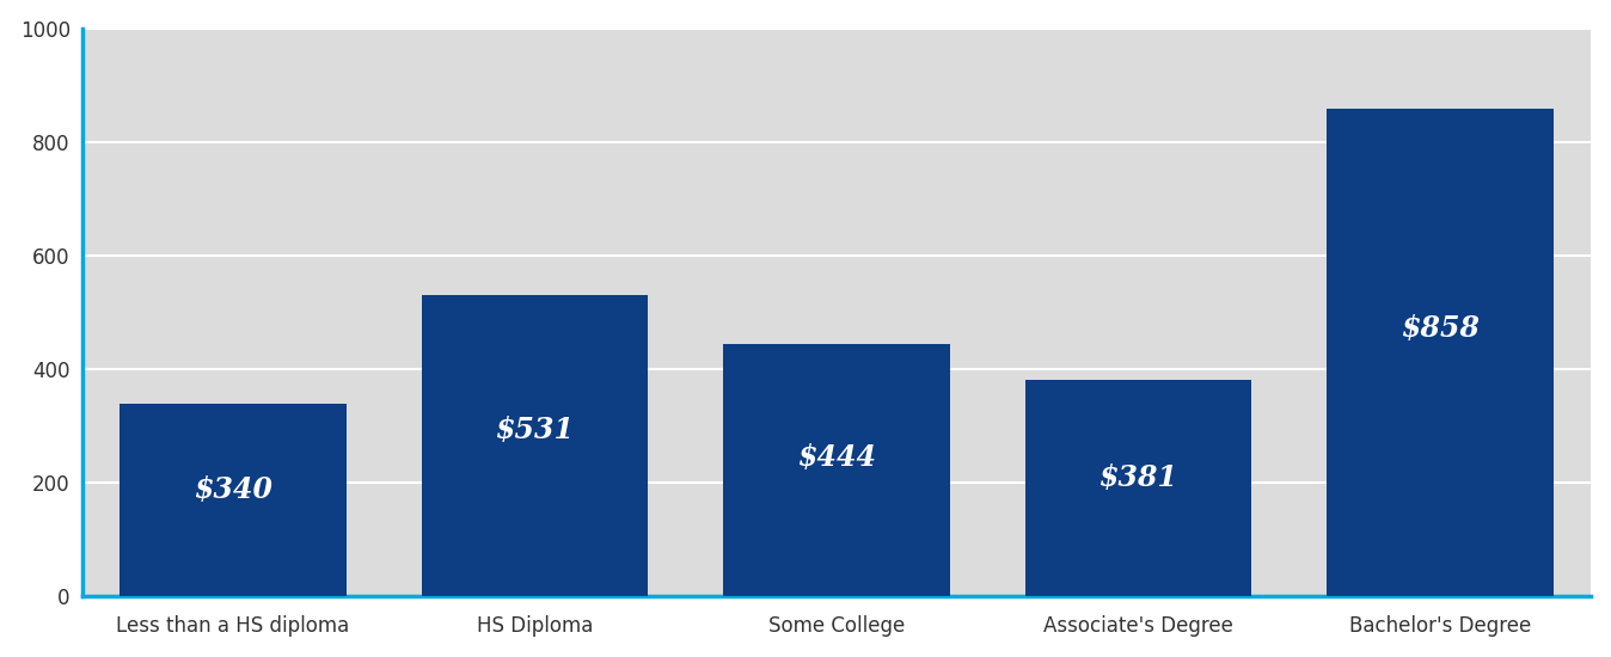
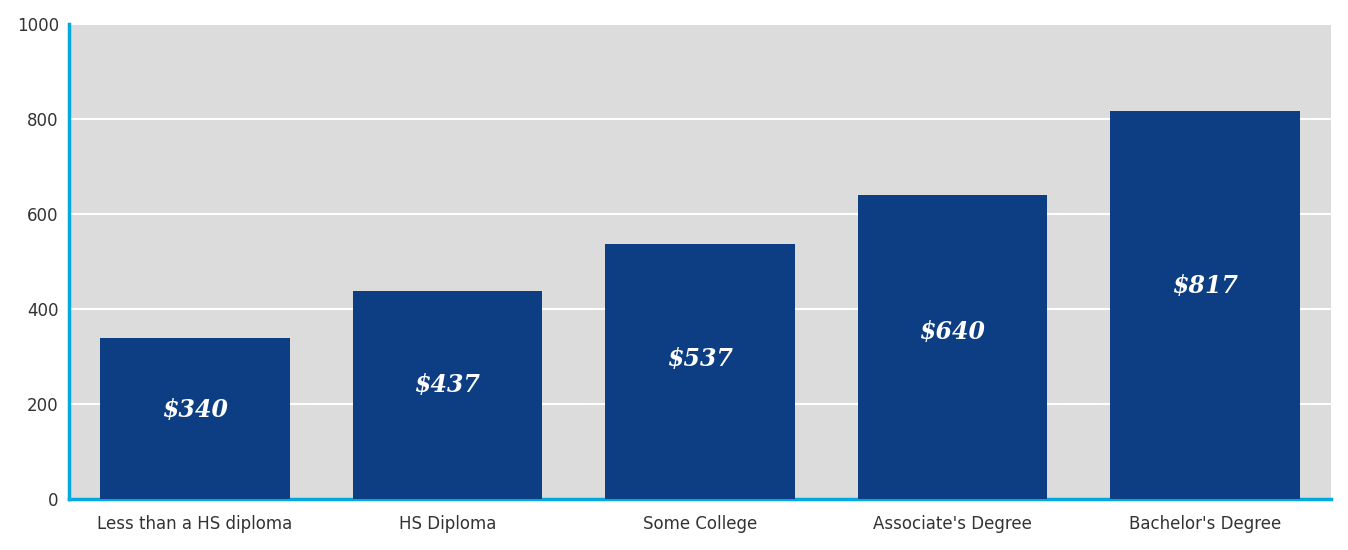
HS Diploma: $531 -> $437
Some College: $444 -> $537
Associate's Degree: $381 -> $640
Bachelor's Degree: $858 -> $817
